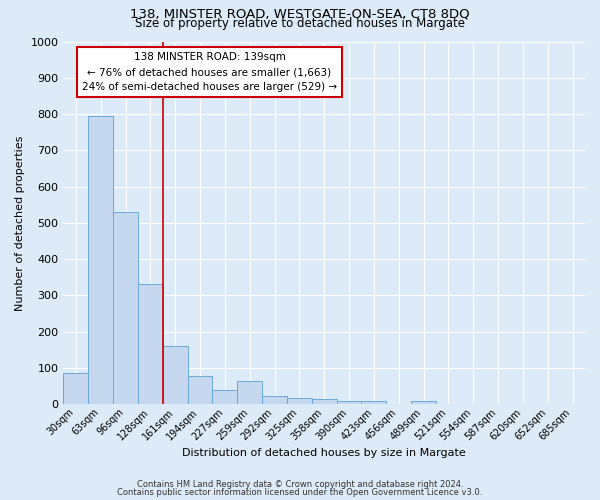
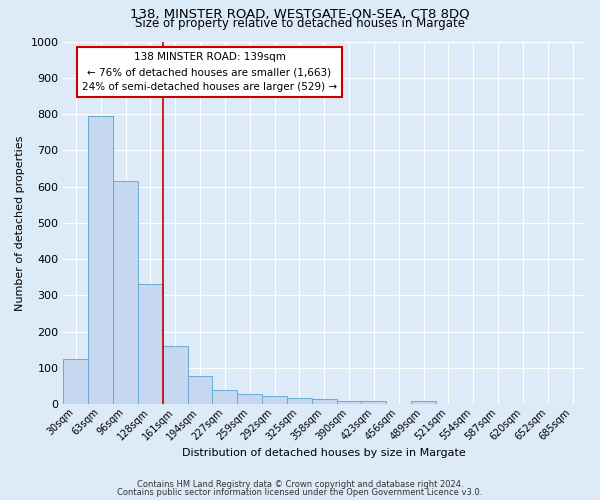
30sqm: 85 -> 125
96sqm: 530 -> 615
259sqm: 65 -> 27
